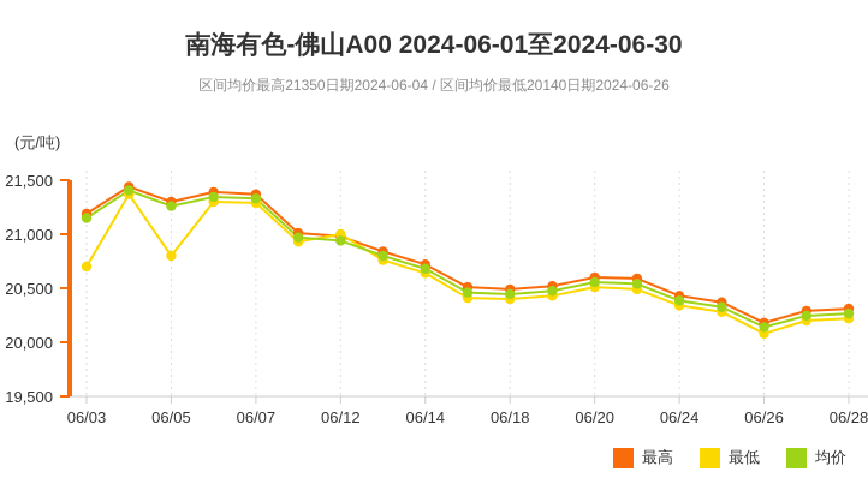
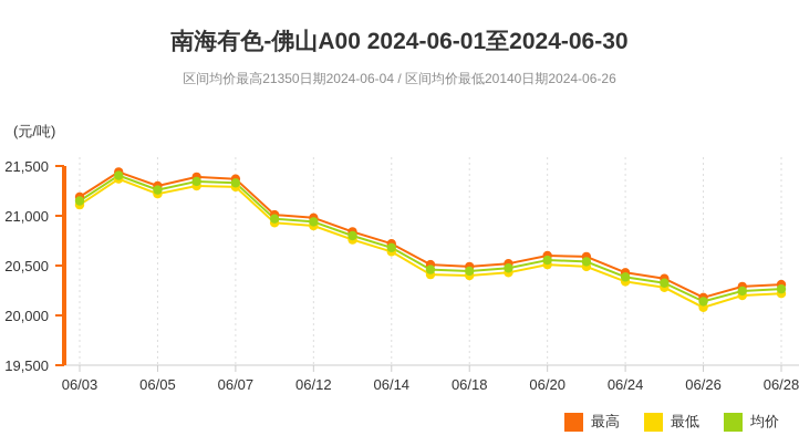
最低/06/03: 20700 -> 21100
最低/06/05: 20800 -> 21200
最低/06/12: 21000 -> 20900
